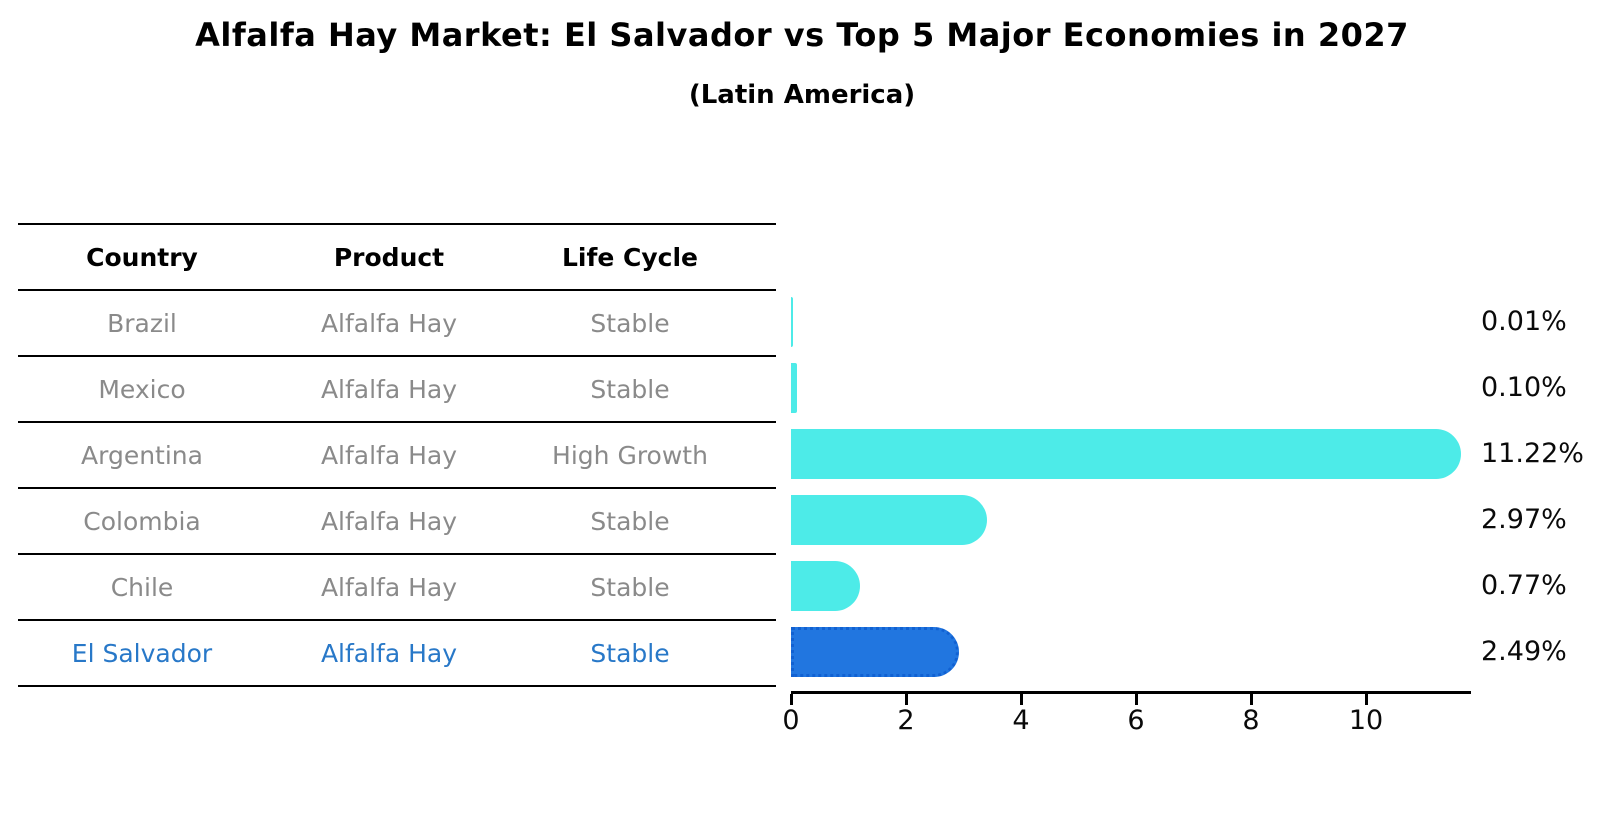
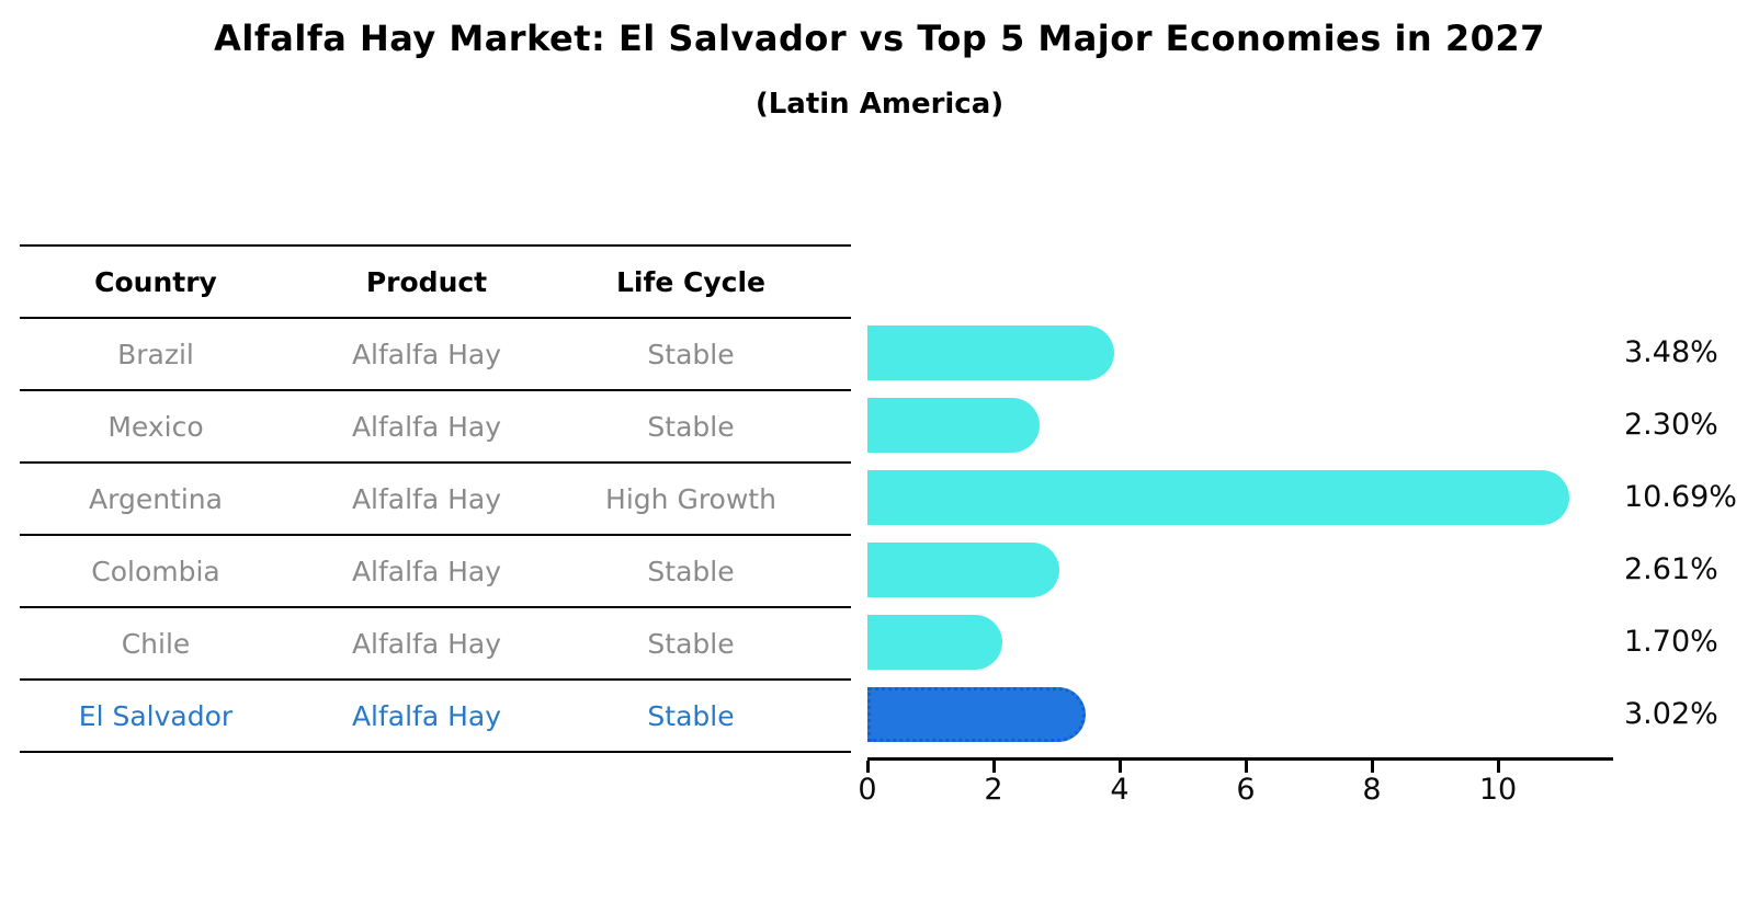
Brazil: 0.01% -> 3.48%
Mexico: 0.10% -> 2.30%
Argentina: 11.22% -> 10.69%
Colombia: 2.97% -> 2.61%
Chile: 0.77% -> 1.70%
El Salvador: 2.49% -> 3.02%
